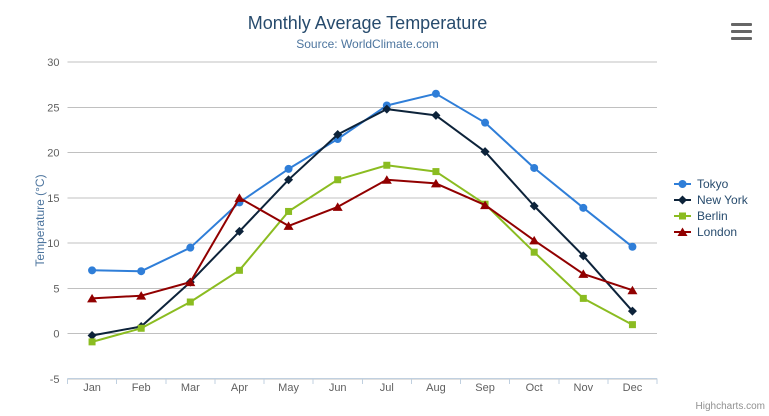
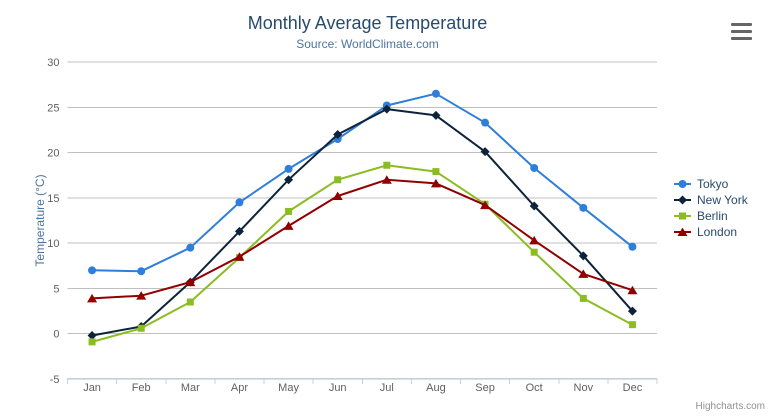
Berlin/Apr: 7 -> 8
London/Apr: 15 -> 8
London/Jun: 14 -> 15
